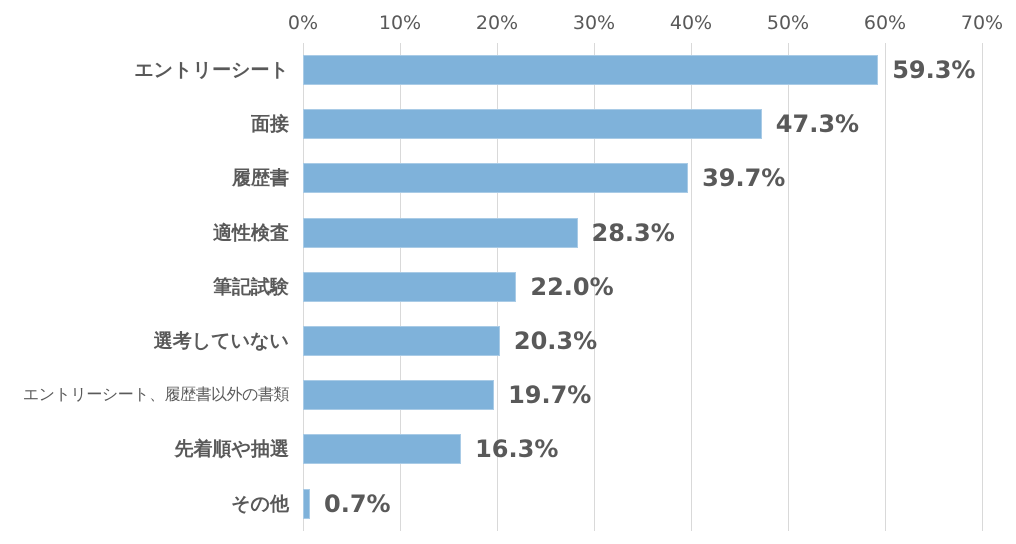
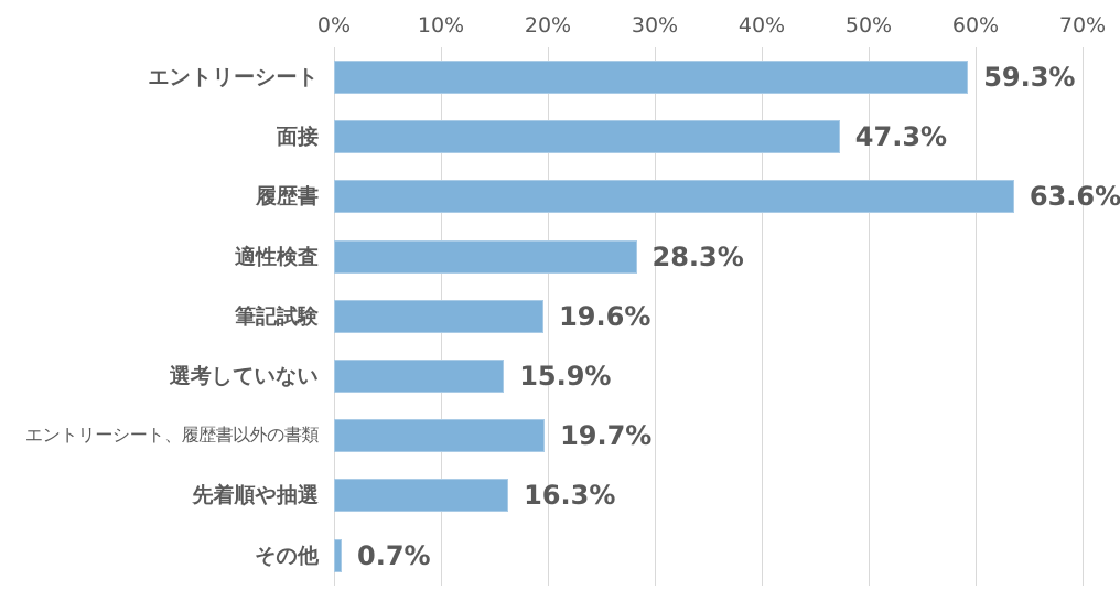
履歴書: 39.7% -> 63.6%
筆記試験: 22.0% -> 19.6%
選考していない: 20.3% -> 15.9%
